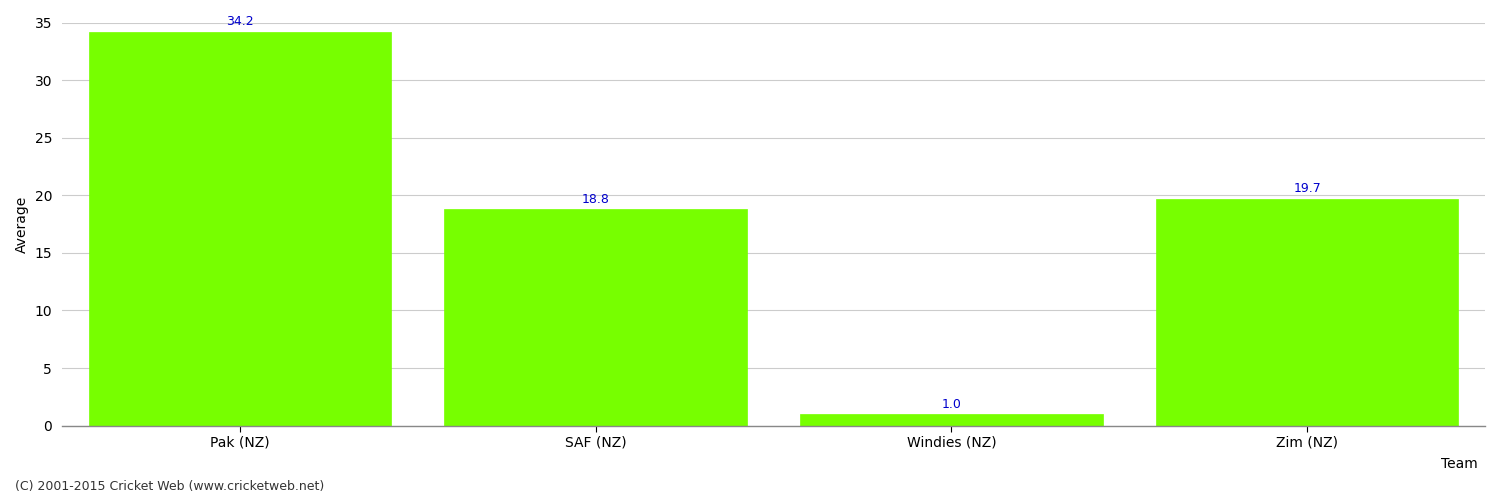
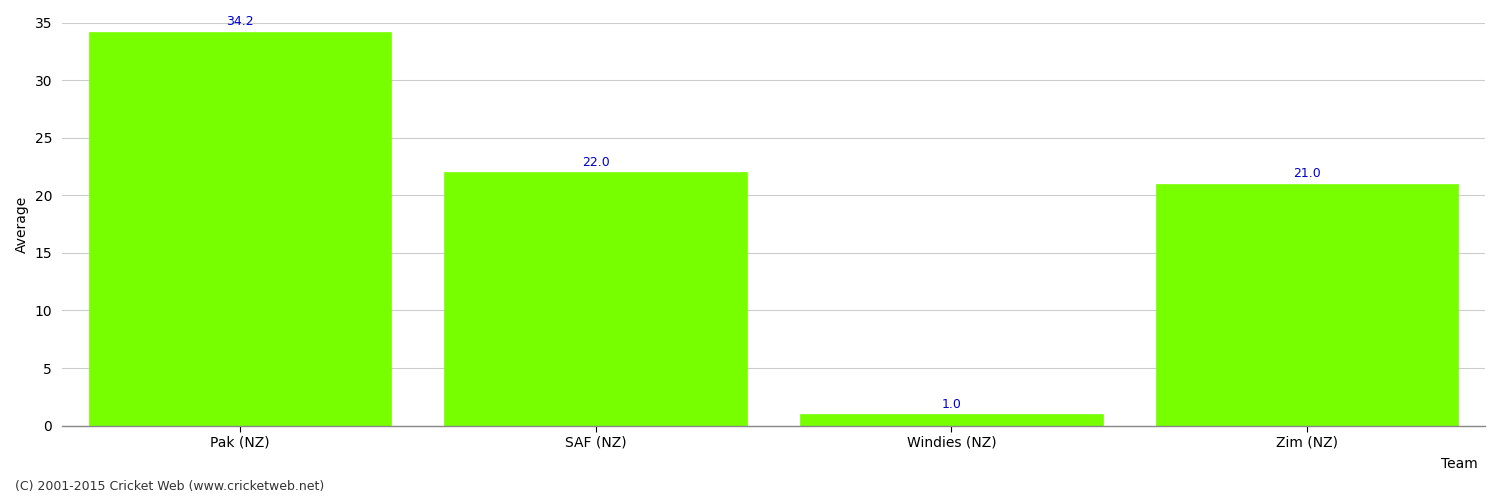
SAF (NZ): 18.8 -> 22.0
Zim (NZ): 19.7 -> 21.0
